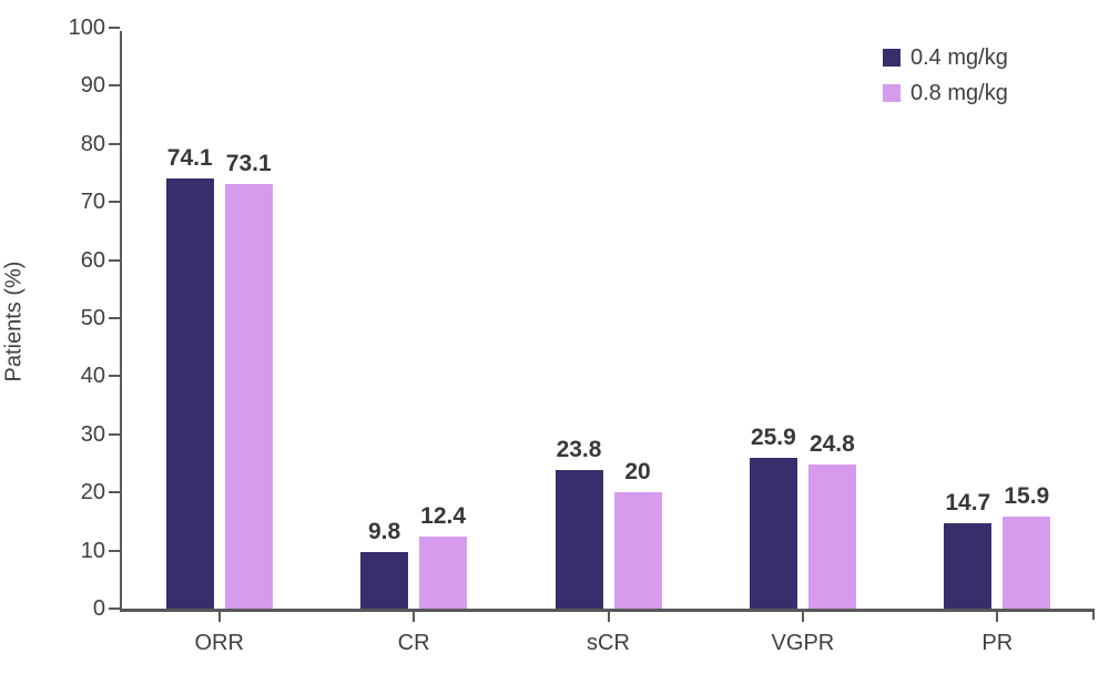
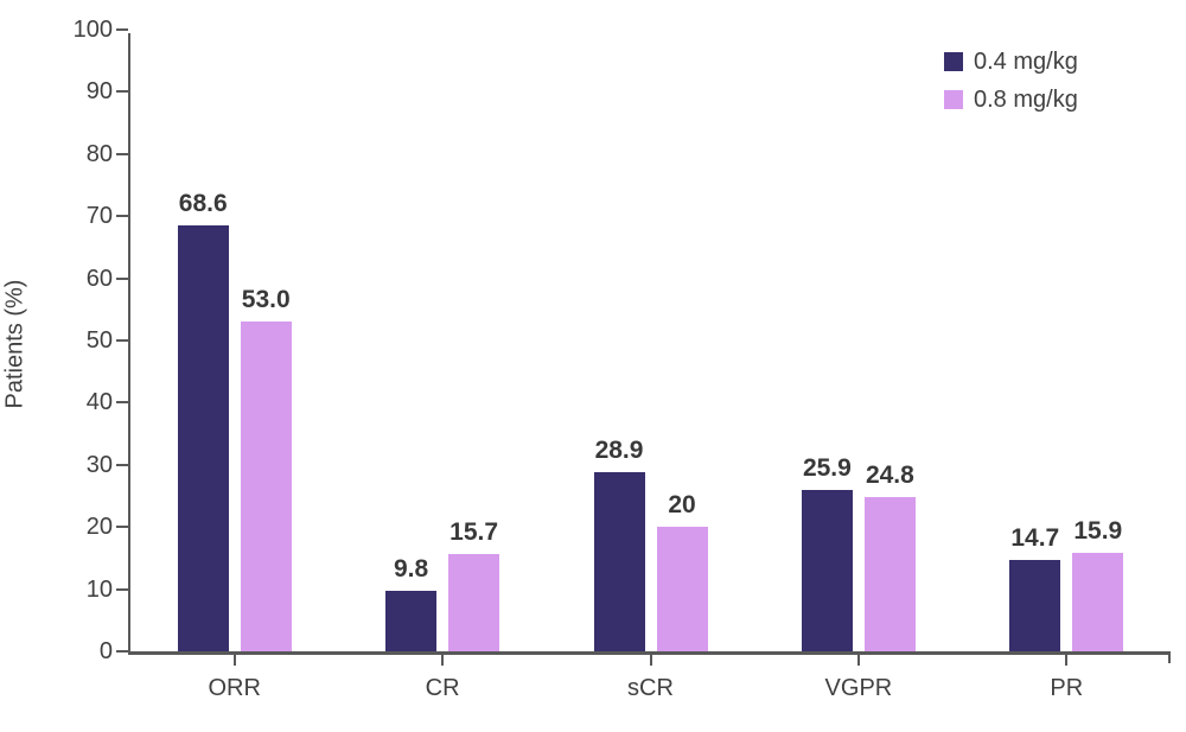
0.4 mg/kg/ORR: 74.1 -> 68.6
0.8 mg/kg/ORR: 73.1 -> 53.0
0.8 mg/kg/CR: 12.4 -> 15.7
0.4 mg/kg/sCR: 23.8 -> 28.9
